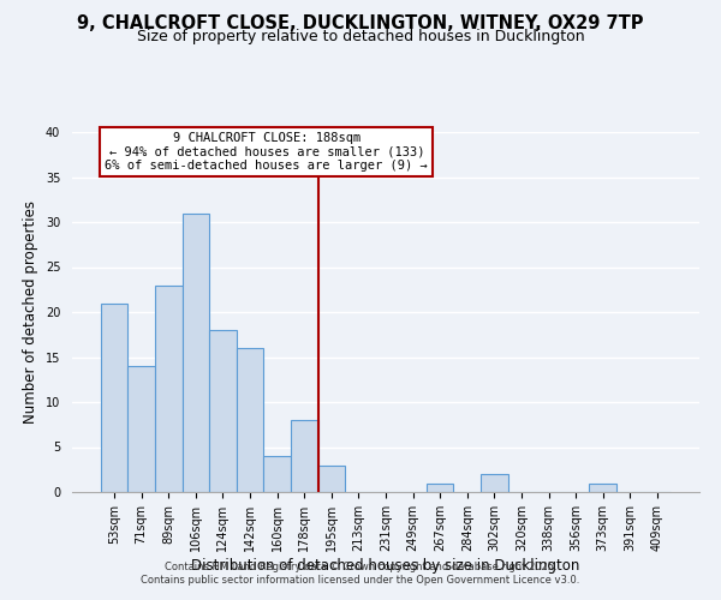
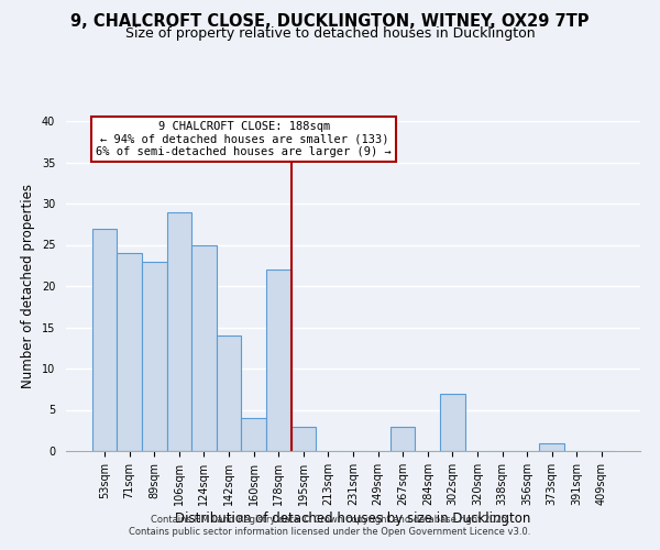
53sqm: 21 -> 27
71sqm: 14 -> 24
106sqm: 31 -> 29
124sqm: 18 -> 25
142sqm: 16 -> 14
178sqm: 8 -> 22
267sqm: 1 -> 3
302sqm: 2 -> 7
